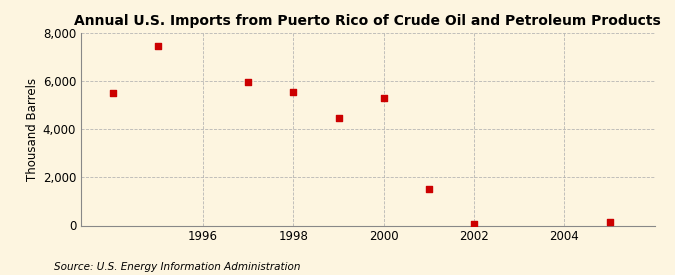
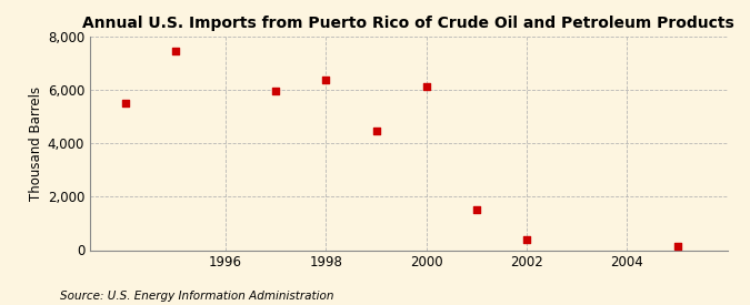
1998: 5,550 -> 6,400
2000: 5,300 -> 6,150
2002: 80 -> 400
